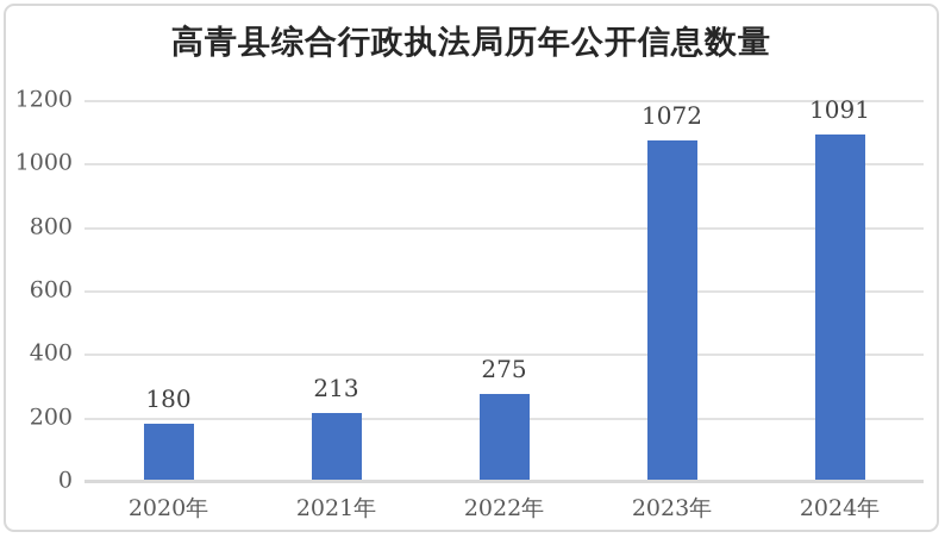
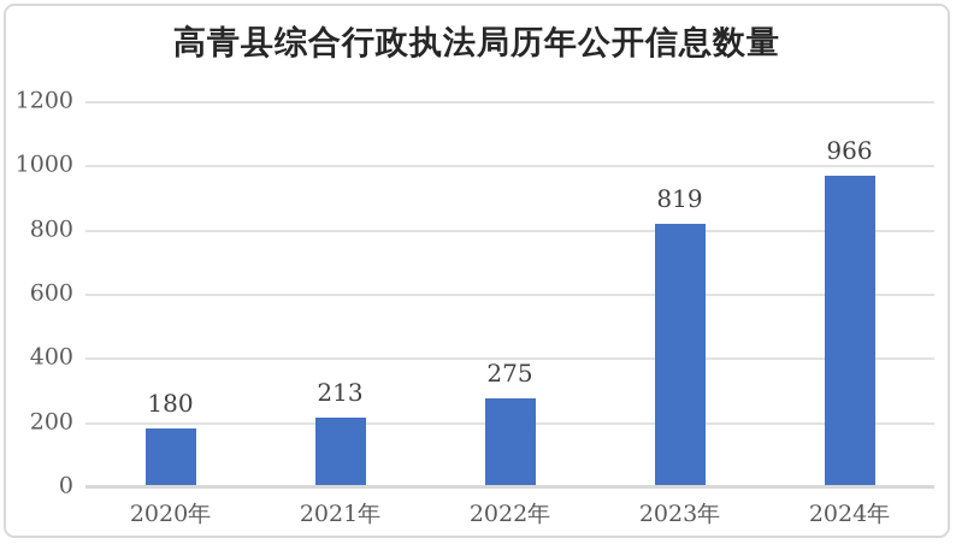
2023年: 1072 -> 819
2024年: 1091 -> 966
